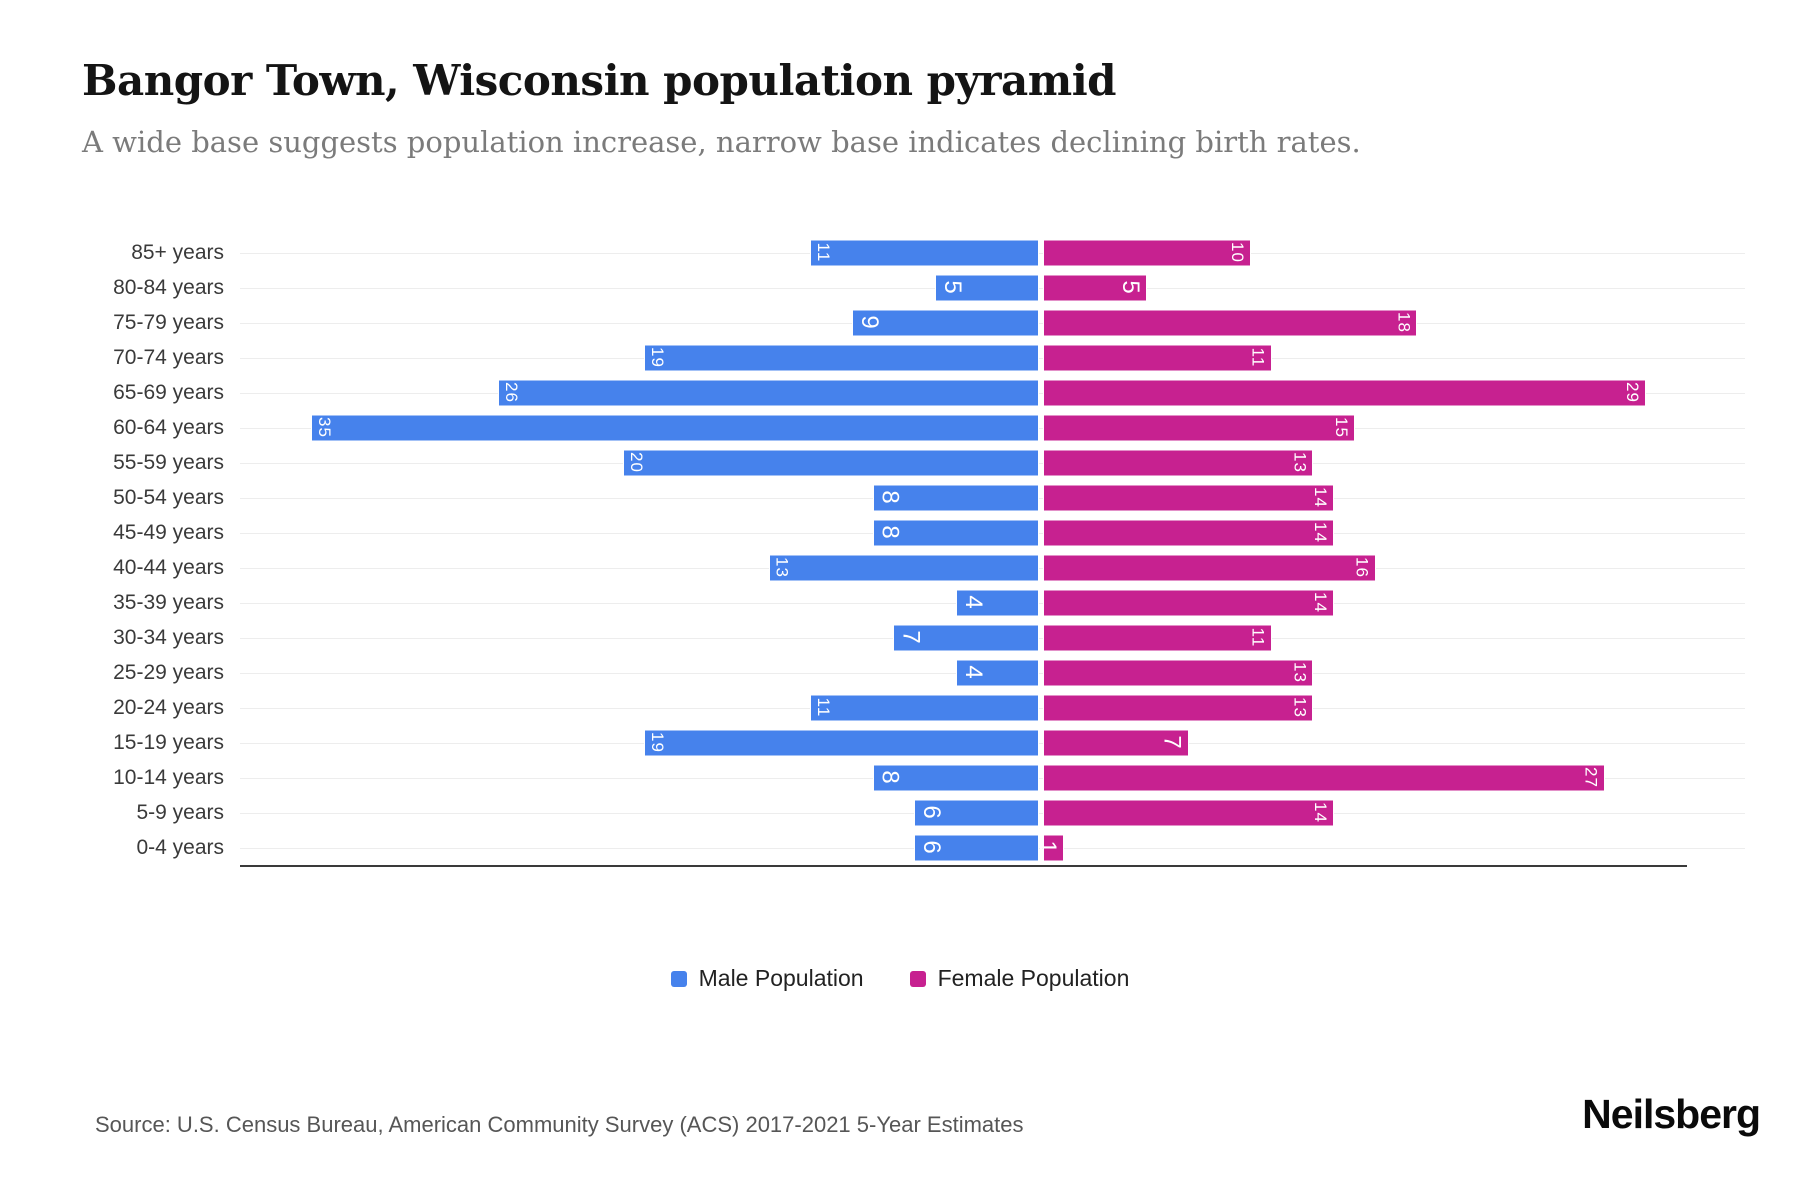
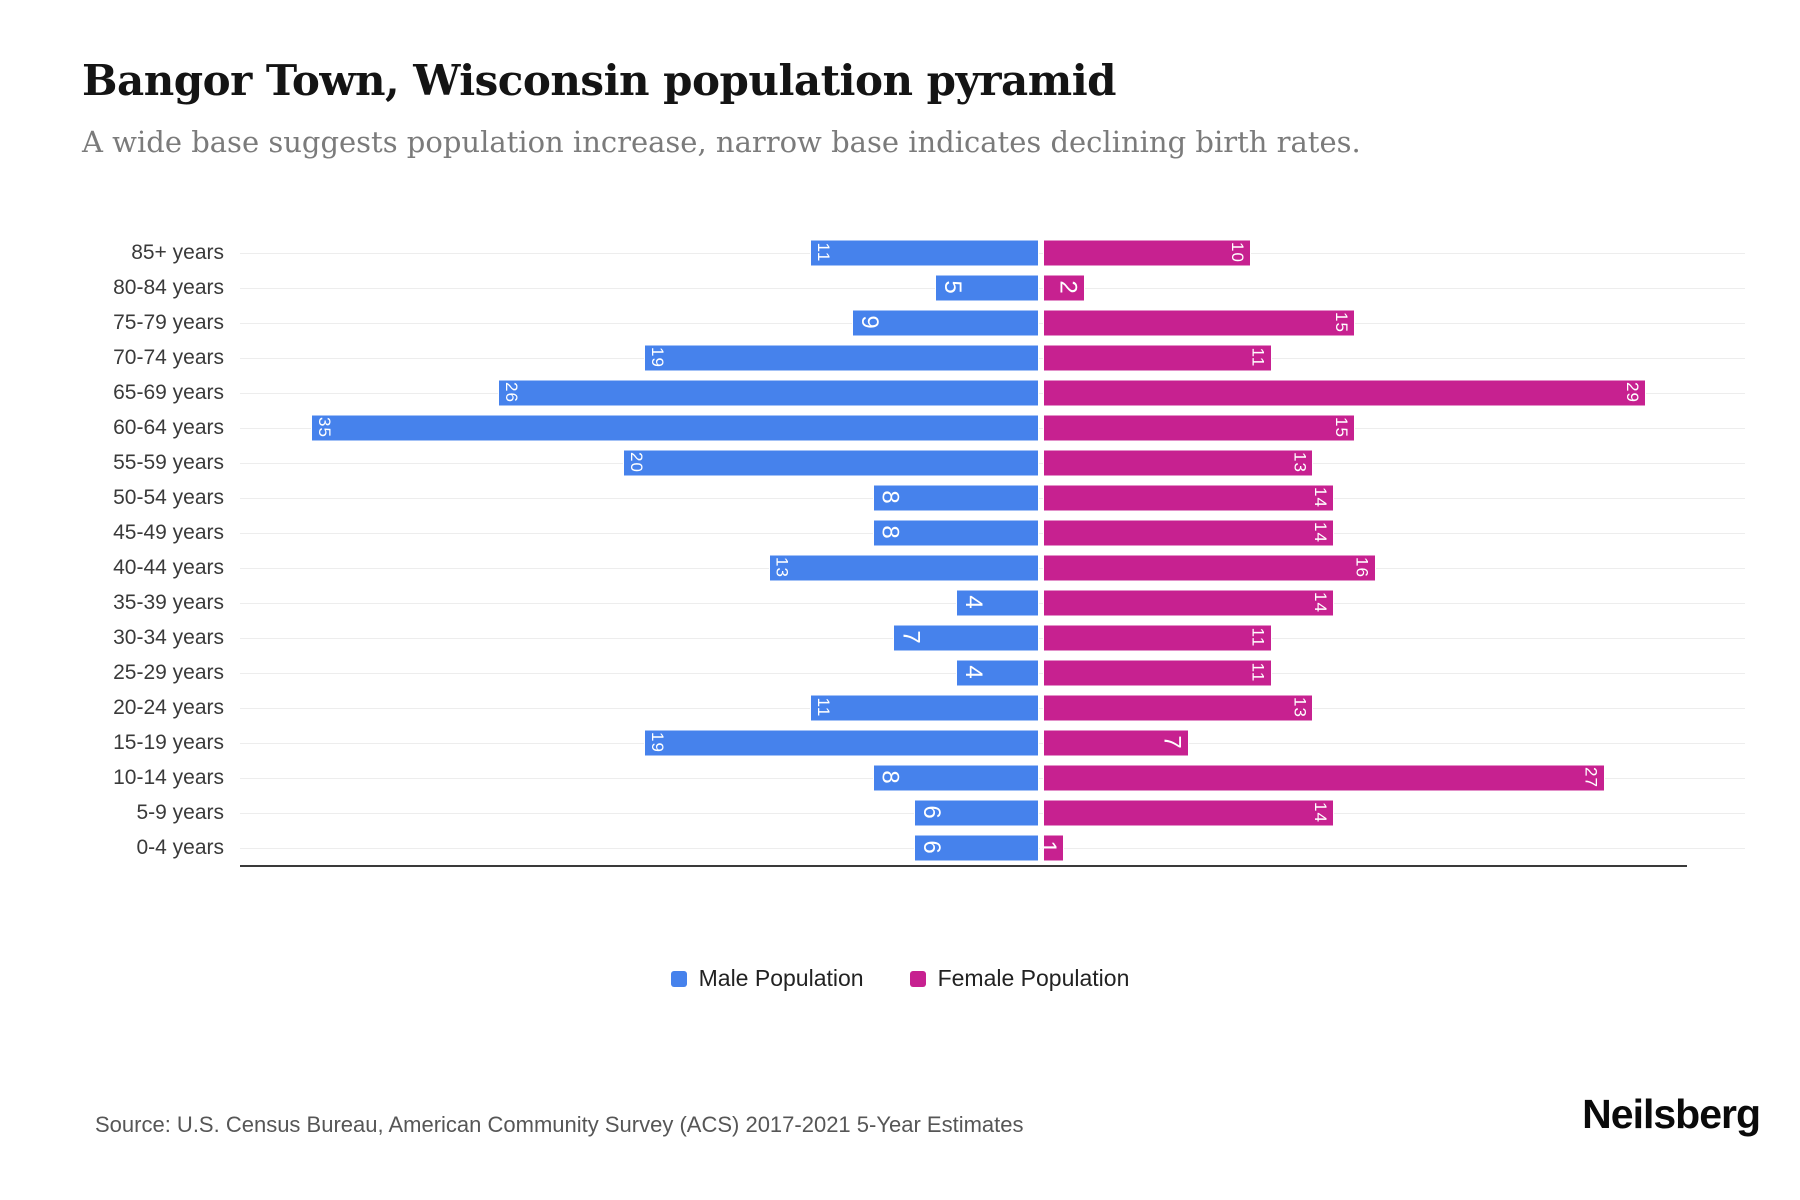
Female Population/80-84 years: 5 -> 2
Female Population/75-79 years: 18 -> 15
Female Population/25-29 years: 13 -> 11
